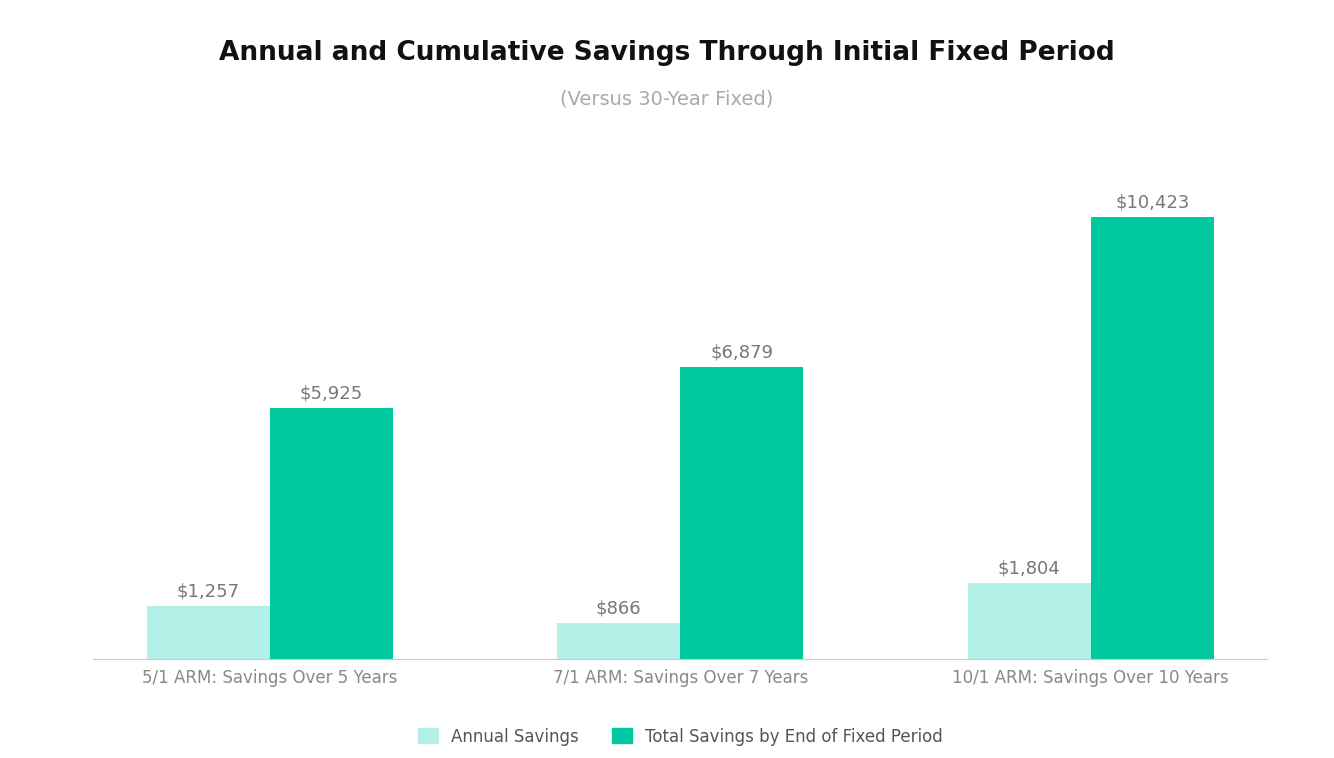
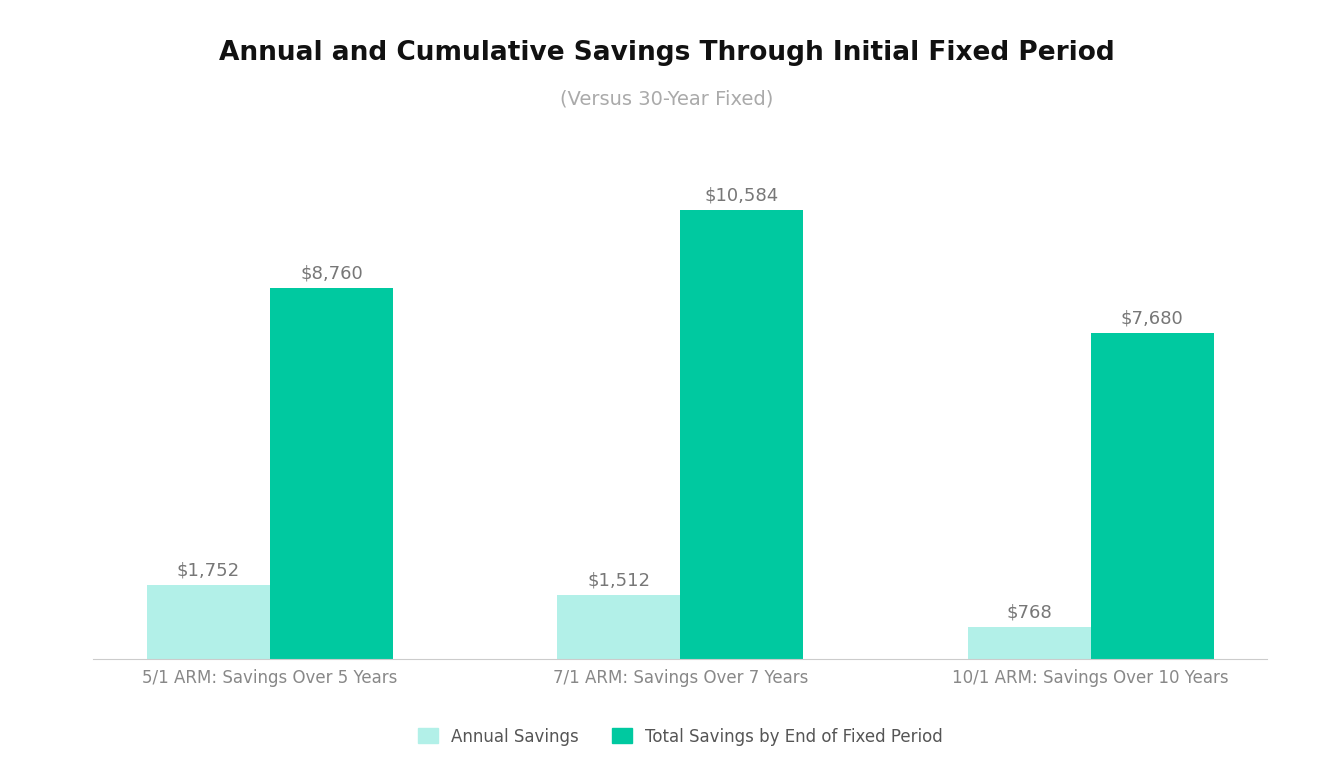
Annual Savings/5/1 ARM: Savings Over 5 Years: $1,257 -> $1,752
Total Savings by End of Fixed Period/5/1 ARM: Savings Over 5 Years: $5,925 -> $8,760
Annual Savings/7/1 ARM: Savings Over 7 Years: $866 -> $1,512
Total Savings by End of Fixed Period/7/1 ARM: Savings Over 7 Years: $6,879 -> $10,584
Annual Savings/10/1 ARM: Savings Over 10 Years: $1,804 -> $768
Total Savings by End of Fixed Period/10/1 ARM: Savings Over 10 Years: $10,423 -> $7,680
